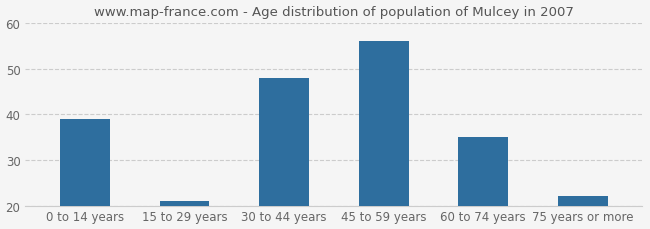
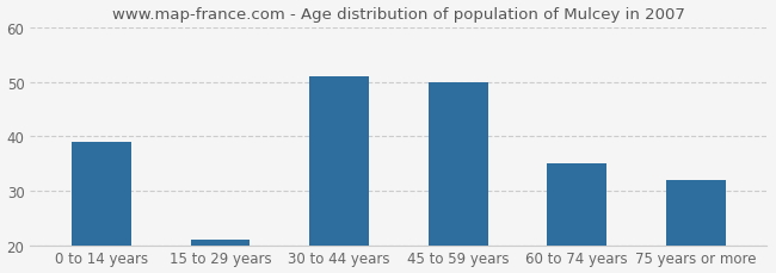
30 to 44 years: 48 -> 51
45 to 59 years: 56 -> 50
75 years or more: 22 -> 32
